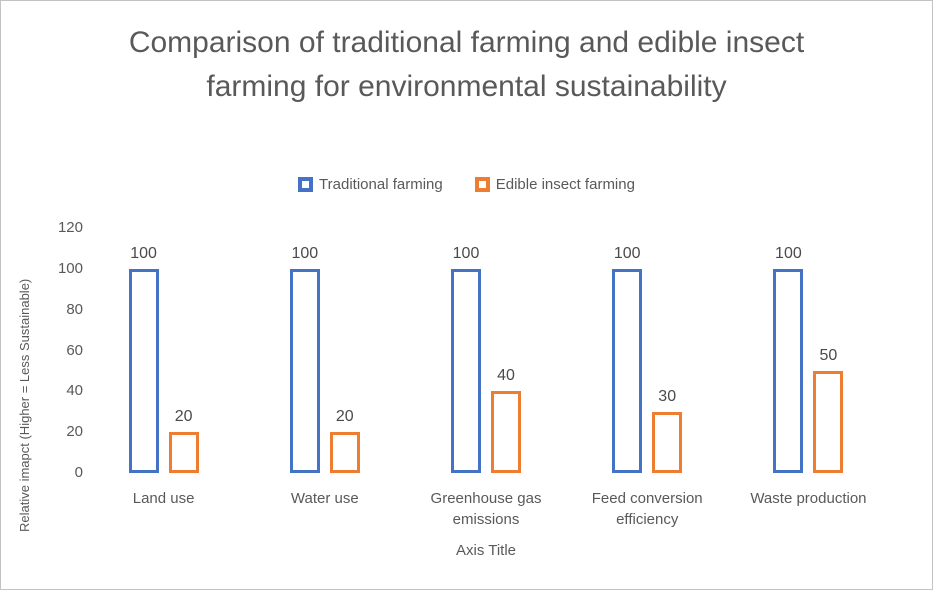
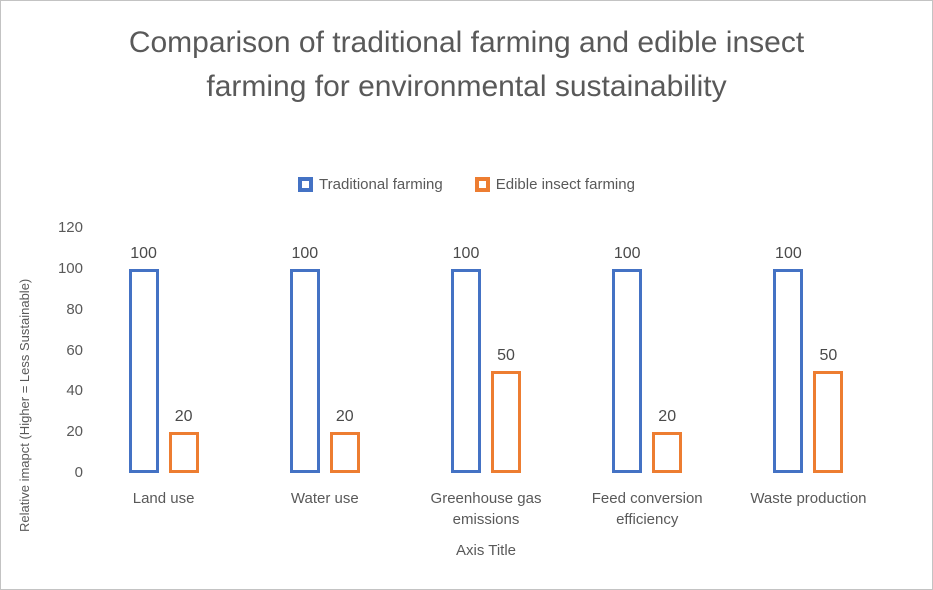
Edible insect farming/Greenhouse gas emissions: 40 -> 50
Edible insect farming/Feed conversion efficiency: 30 -> 20
